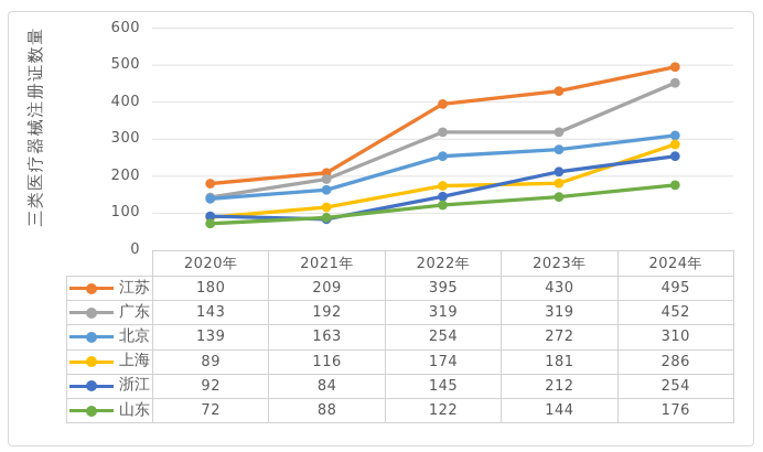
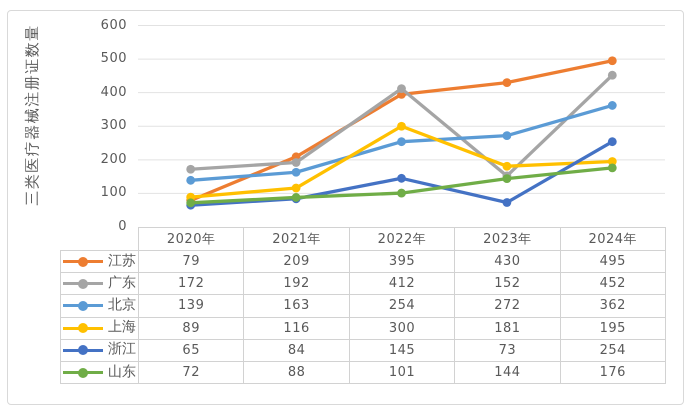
江苏/2020年: 180 -> 79
广东/2020年: 143 -> 172
浙江/2020年: 92 -> 65
广东/2022年: 319 -> 412
上海/2022年: 174 -> 300
山东/2022年: 122 -> 101
广东/2023年: 319 -> 152
浙江/2023年: 212 -> 73
北京/2024年: 310 -> 362
上海/2024年: 286 -> 195
